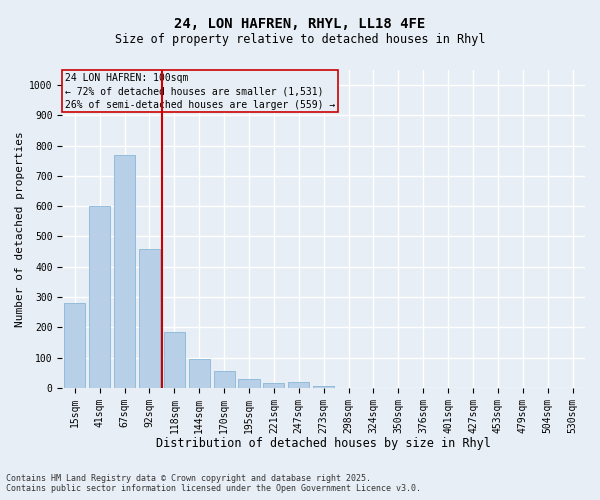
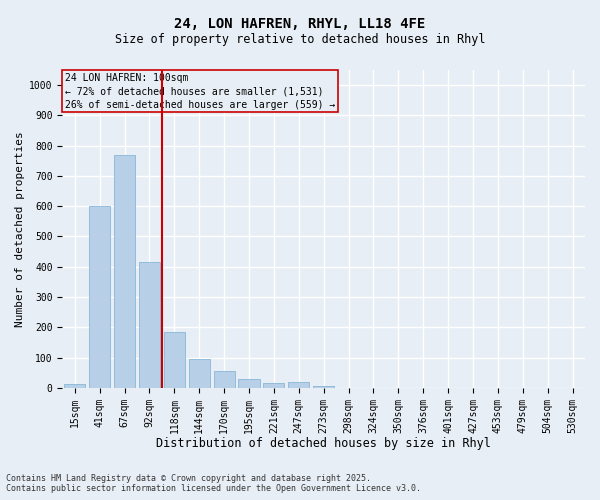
15sqm: 280 -> 12
92sqm: 460 -> 415
